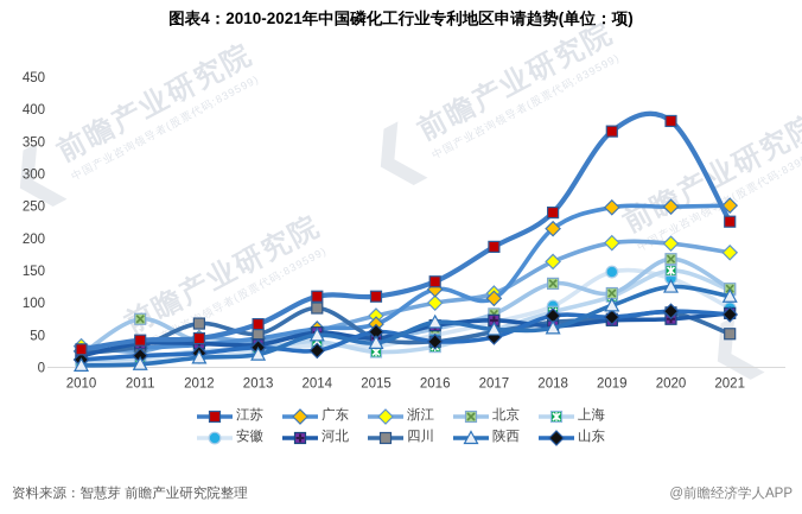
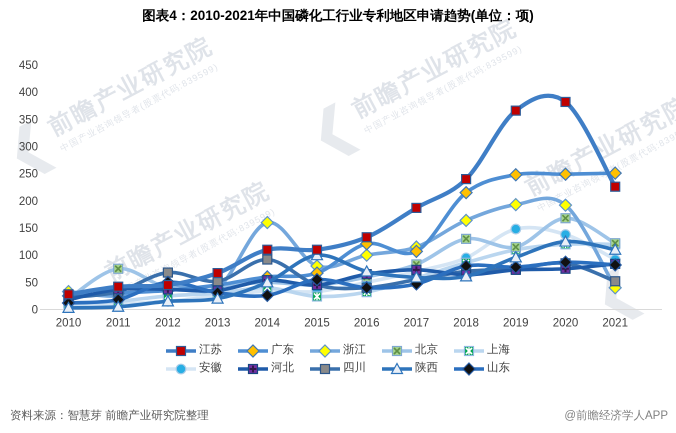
山东/2012: 20 -> 50
浙江/2014: 60 -> 160
陕西/2015: 40 -> 100
上海/2020: 150 -> 120
浙江/2021: 180 -> 40
